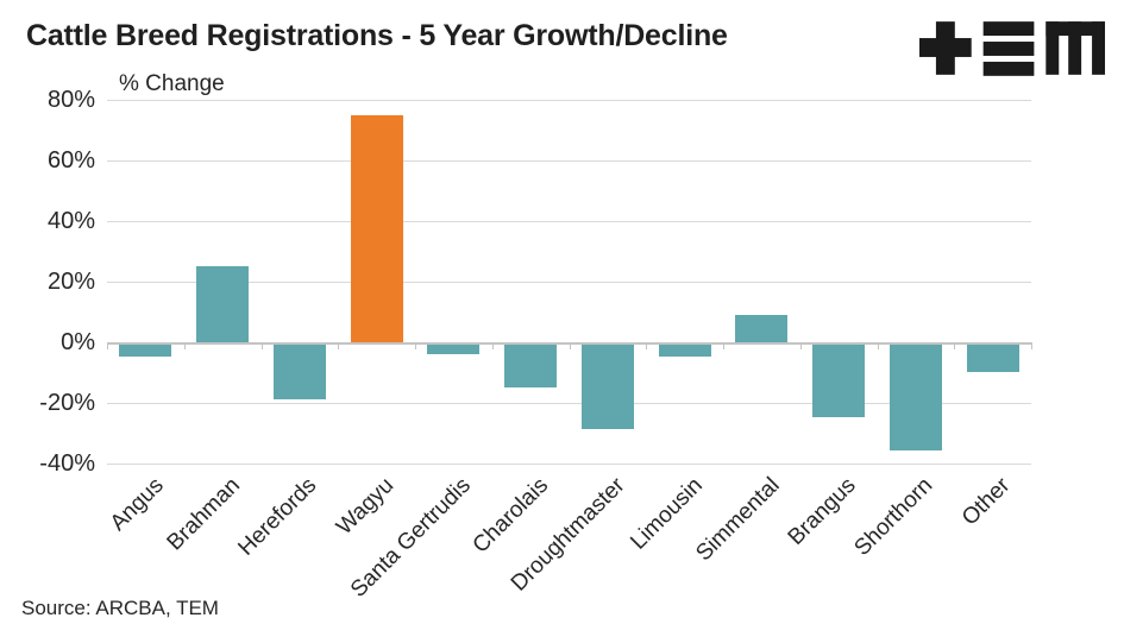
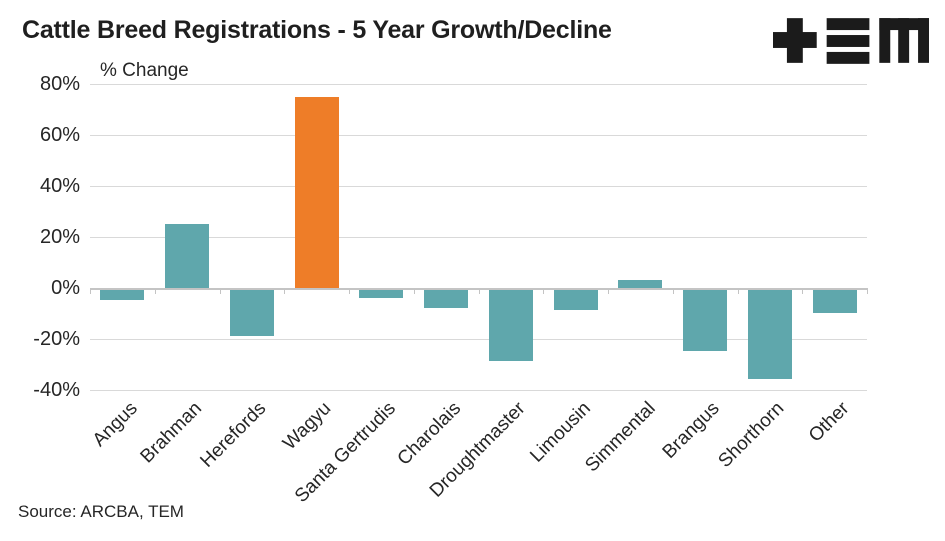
Charolais: -14% -> -7%
Limousin: -4% -> -8%
Simmental: 9% -> 3%
